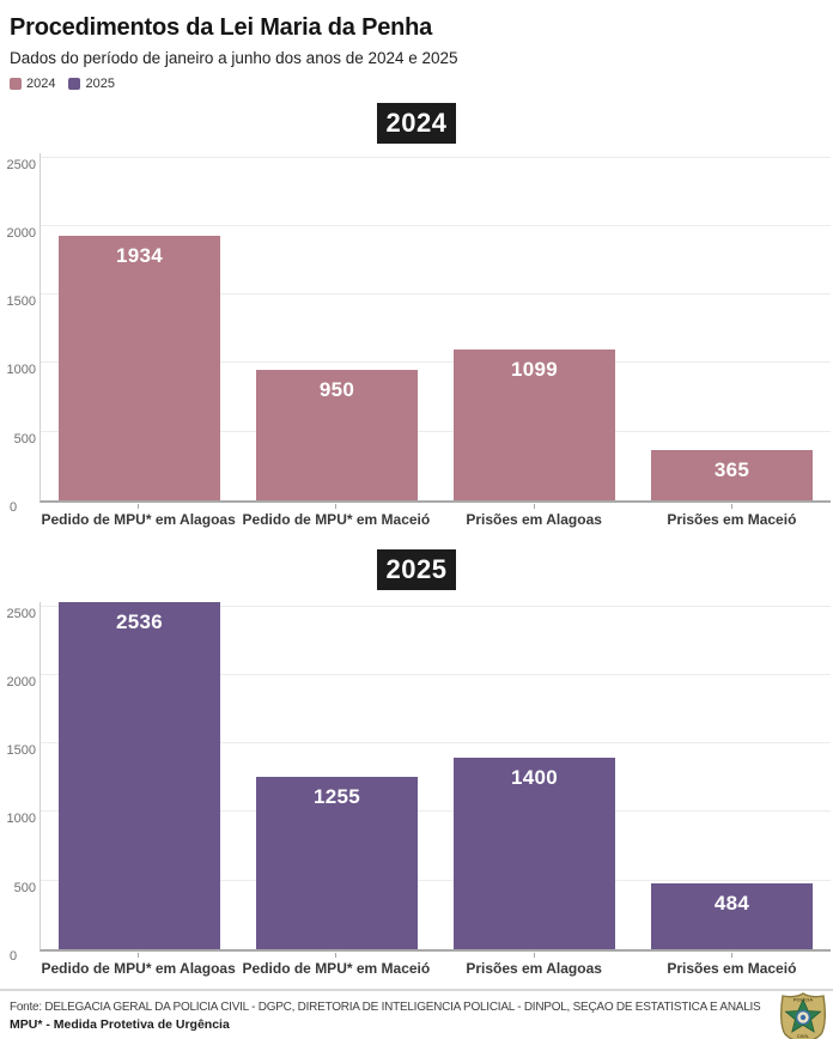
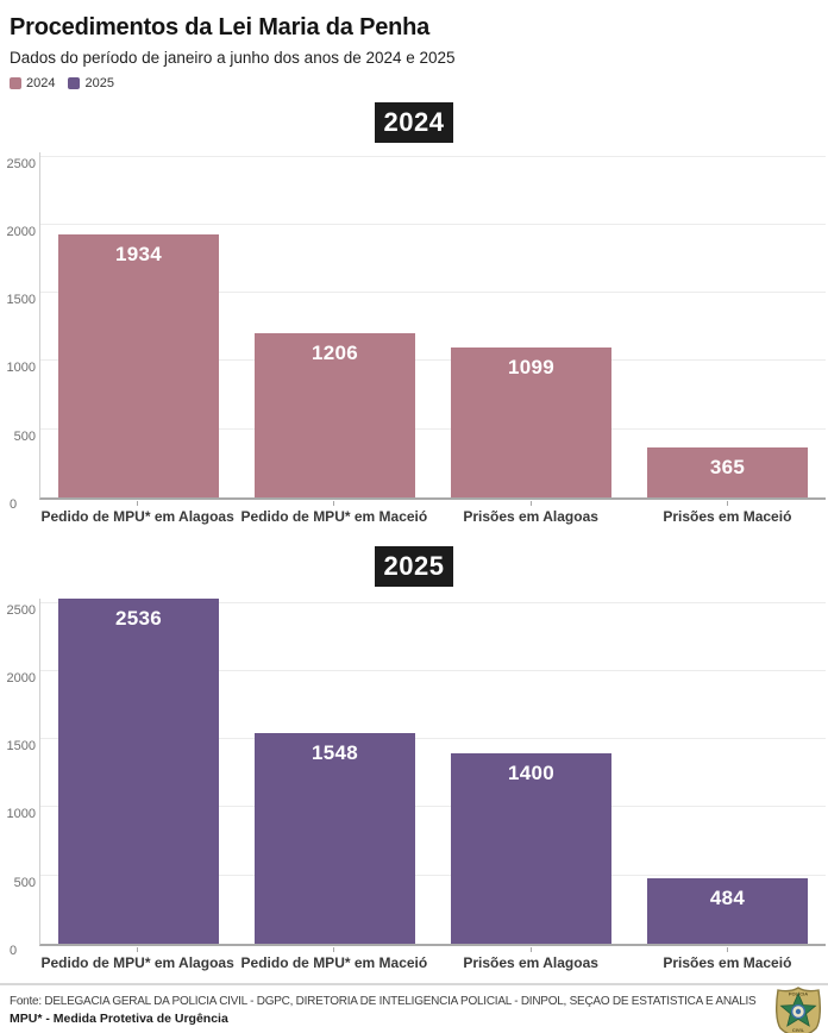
2024/Pedido de MPU* em Maceió: 950 -> 1206
2025/Pedido de MPU* em Maceió: 1255 -> 1548
